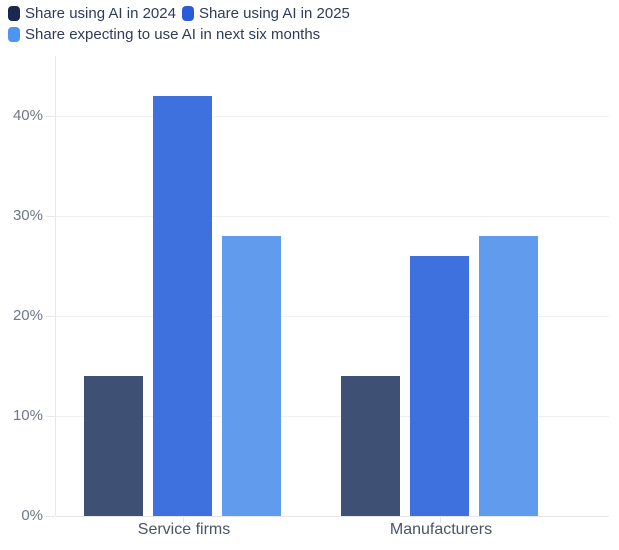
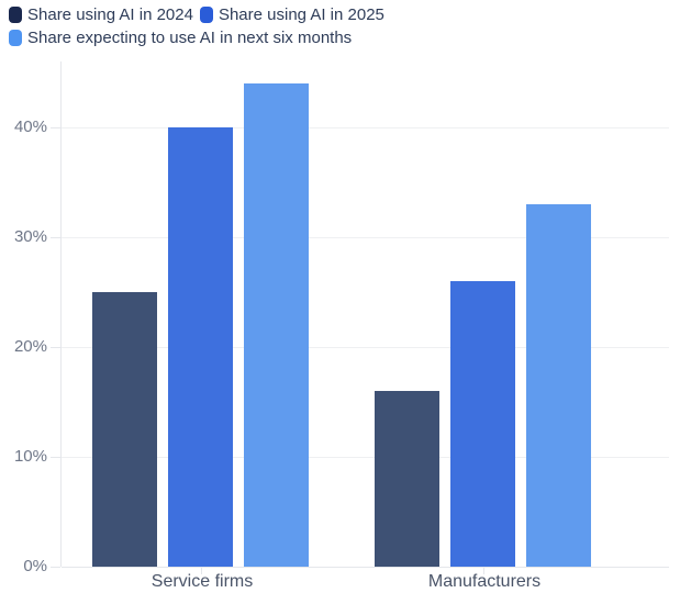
Share using AI in 2024/Service firms: 14% -> 25%
Share using AI in 2025/Service firms: 42% -> 40%
Share expecting to use AI in next six months/Service firms: 28% -> 44%
Share using AI in 2024/Manufacturers: 14% -> 16%
Share expecting to use AI in next six months/Manufacturers: 28% -> 33%
